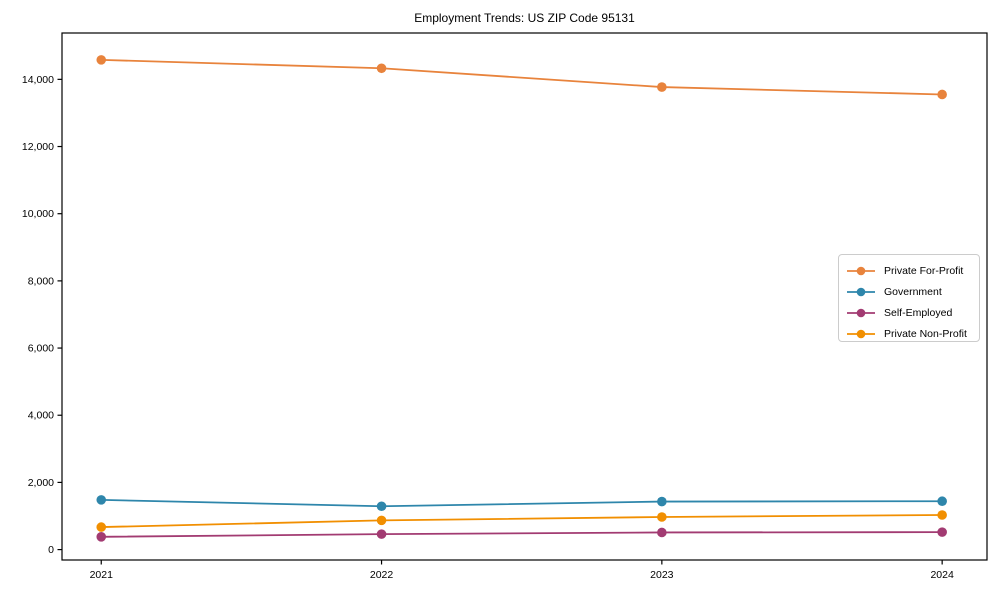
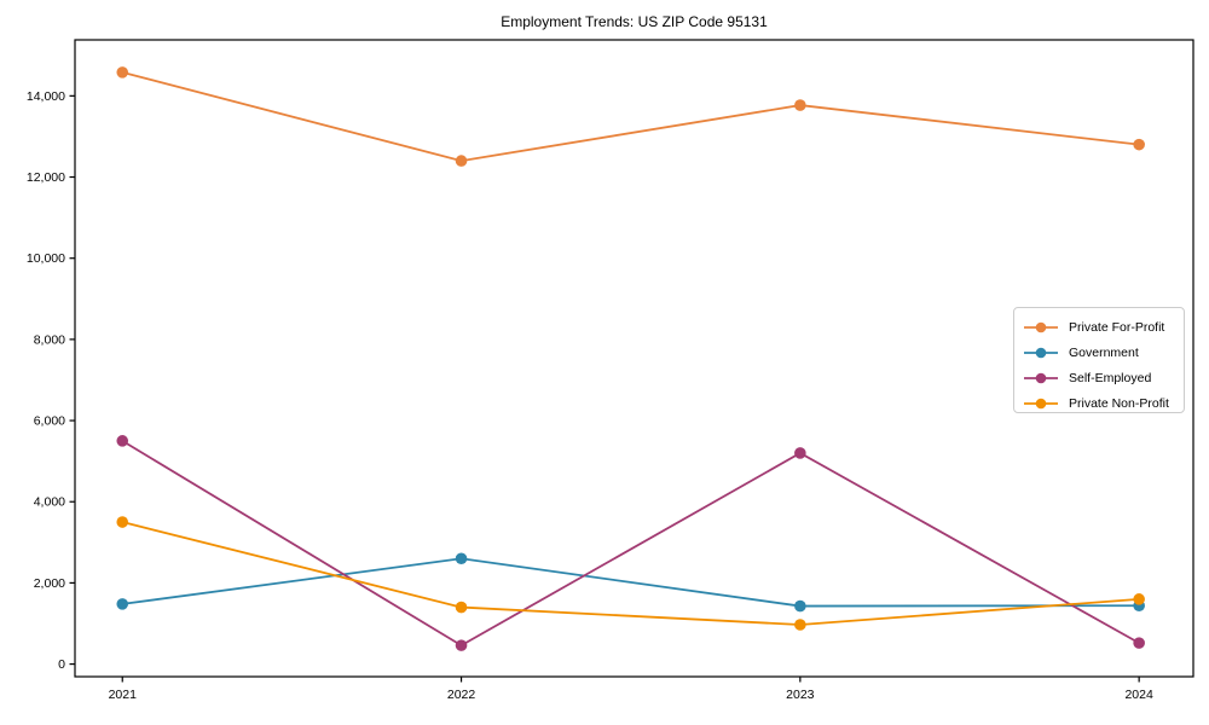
Self-Employed/2021: 400 -> 5500
Private Non-Profit/2021: 700 -> 3500
Private For-Profit/2022: 14300 -> 12400
Government/2022: 1300 -> 2600
Private Non-Profit/2022: 900 -> 1400
Self-Employed/2023: 500 -> 5200
Private For-Profit/2024: 13600 -> 12800
Private Non-Profit/2024: 1000 -> 1600
